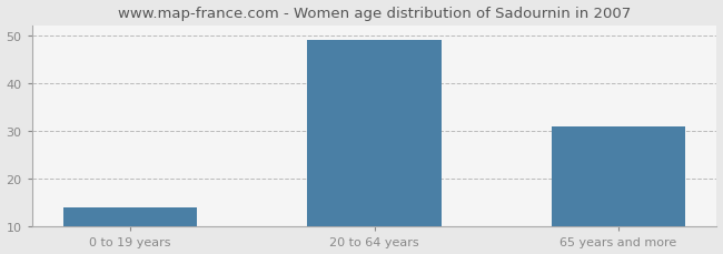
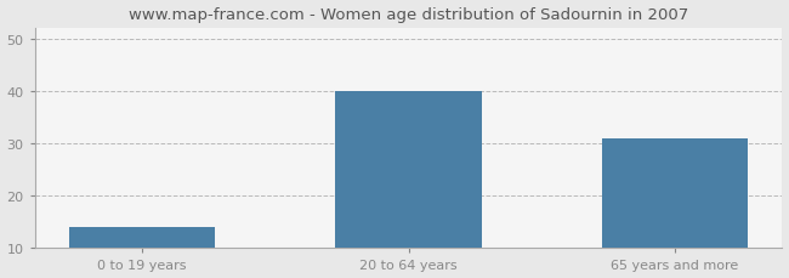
20 to 64 years: 49 -> 40
